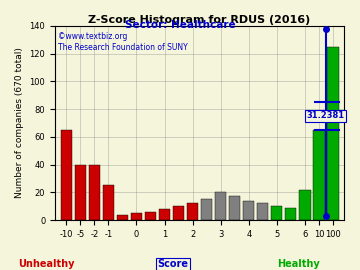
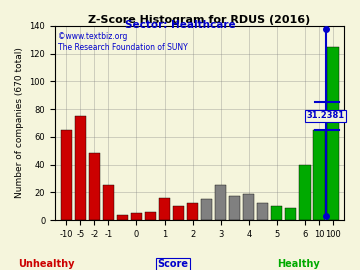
-5: 40 -> 75
-2: 40 -> 48
1: 8 -> 16
3: 20 -> 25
4: 14 -> 19
6: 22 -> 40
